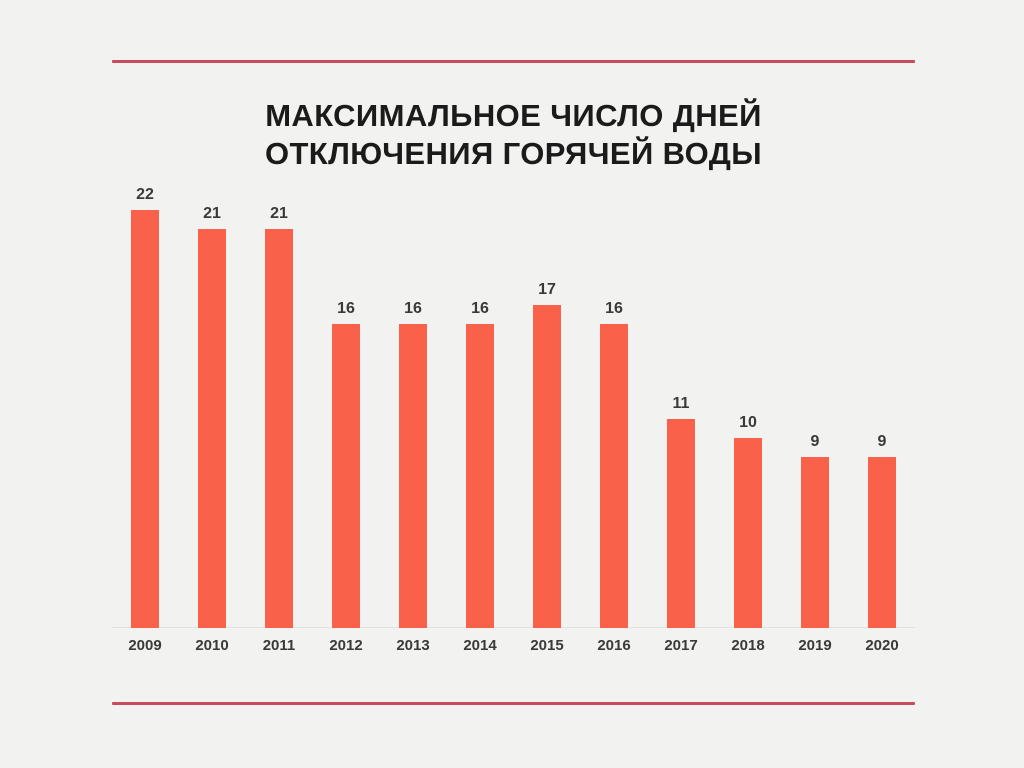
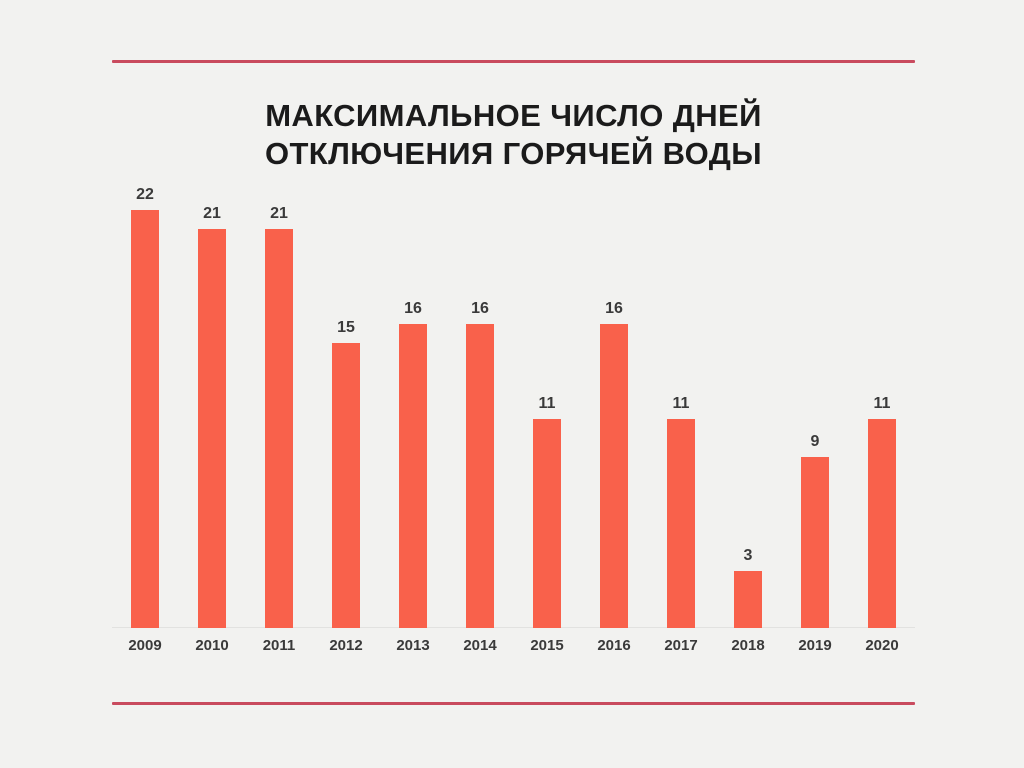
2012: 16 -> 15
2015: 17 -> 11
2018: 10 -> 3
2020: 9 -> 11
